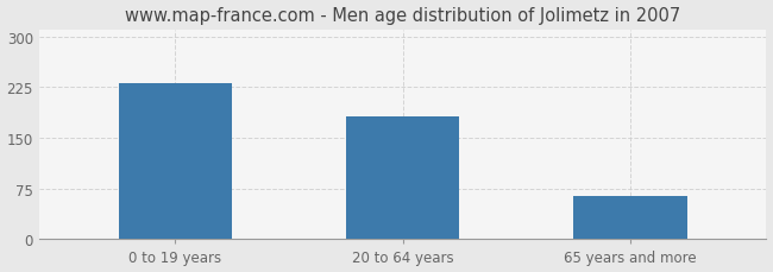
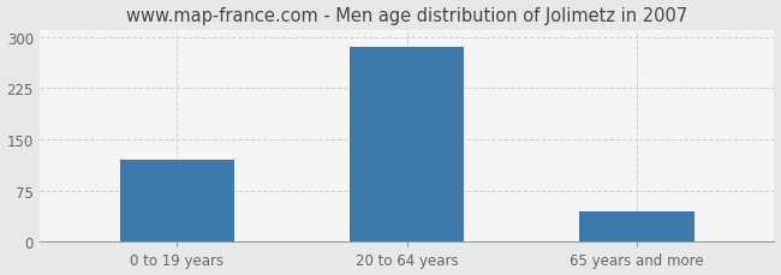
0 to 19 years: 230 -> 120
20 to 64 years: 182 -> 285
65 years and more: 64 -> 45
